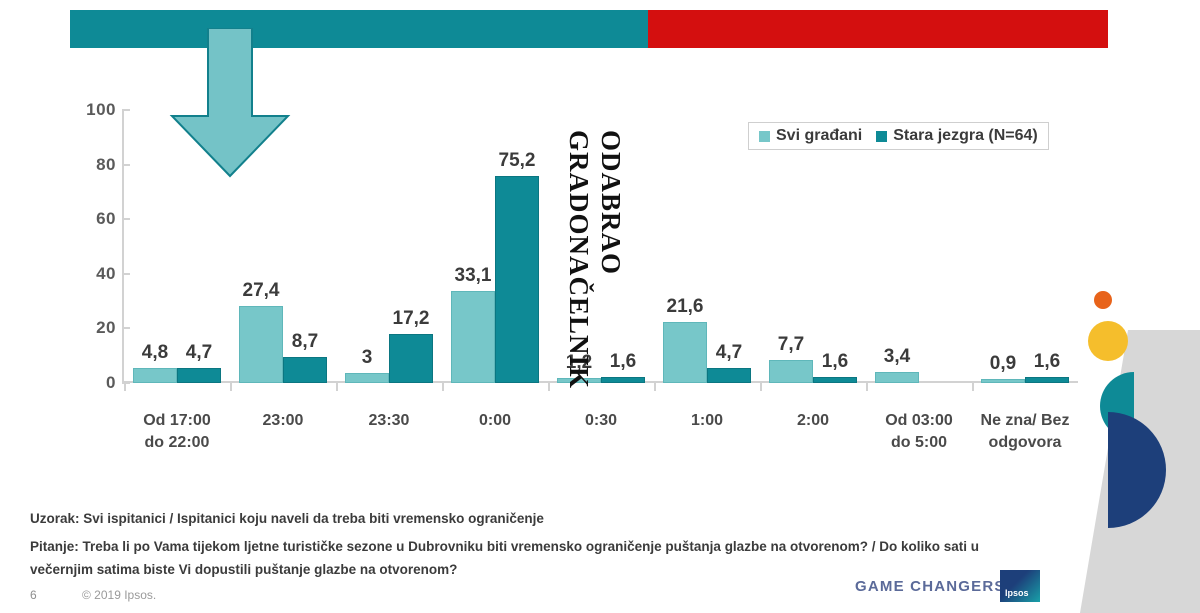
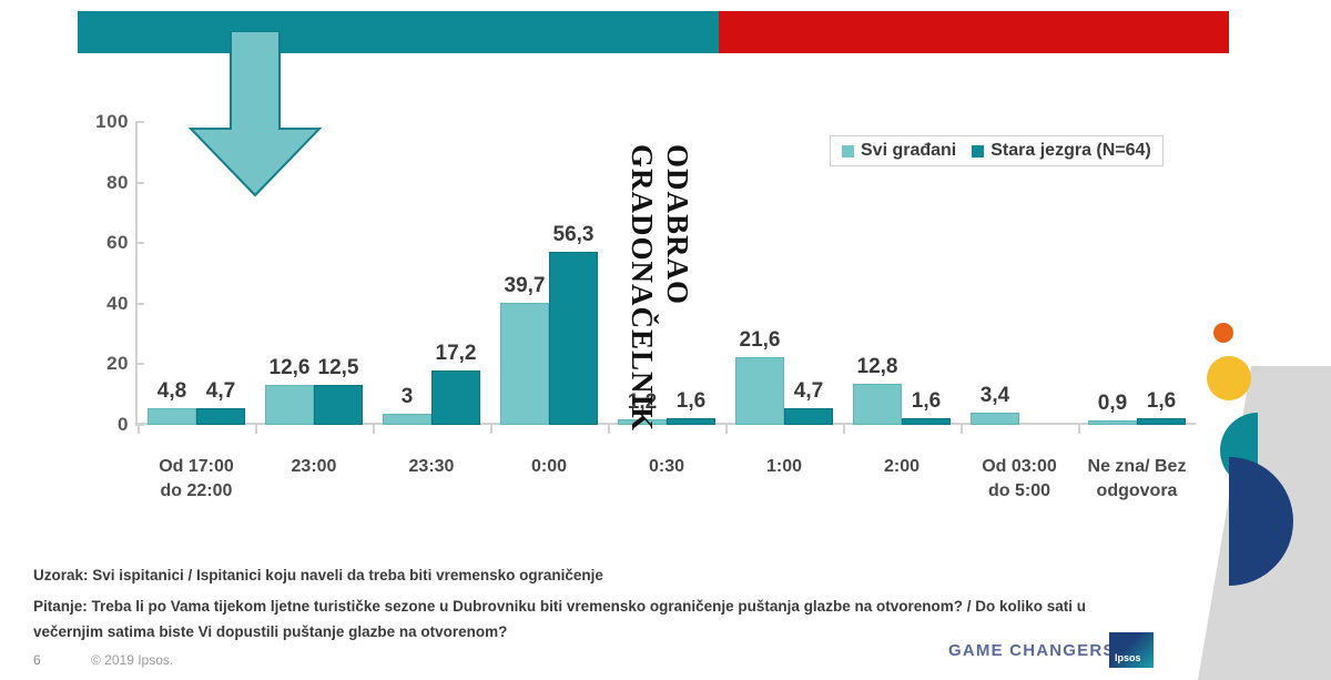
Svi građani/23:00: 27,4 -> 12,6
Stara jezgra (N=64)/23:00: 8,7 -> 12,5
Svi građani/0:00: 33,1 -> 39,7
Stara jezgra (N=64)/0:00: 75,2 -> 56,3
Svi građani/2:00: 7,7 -> 12,8
